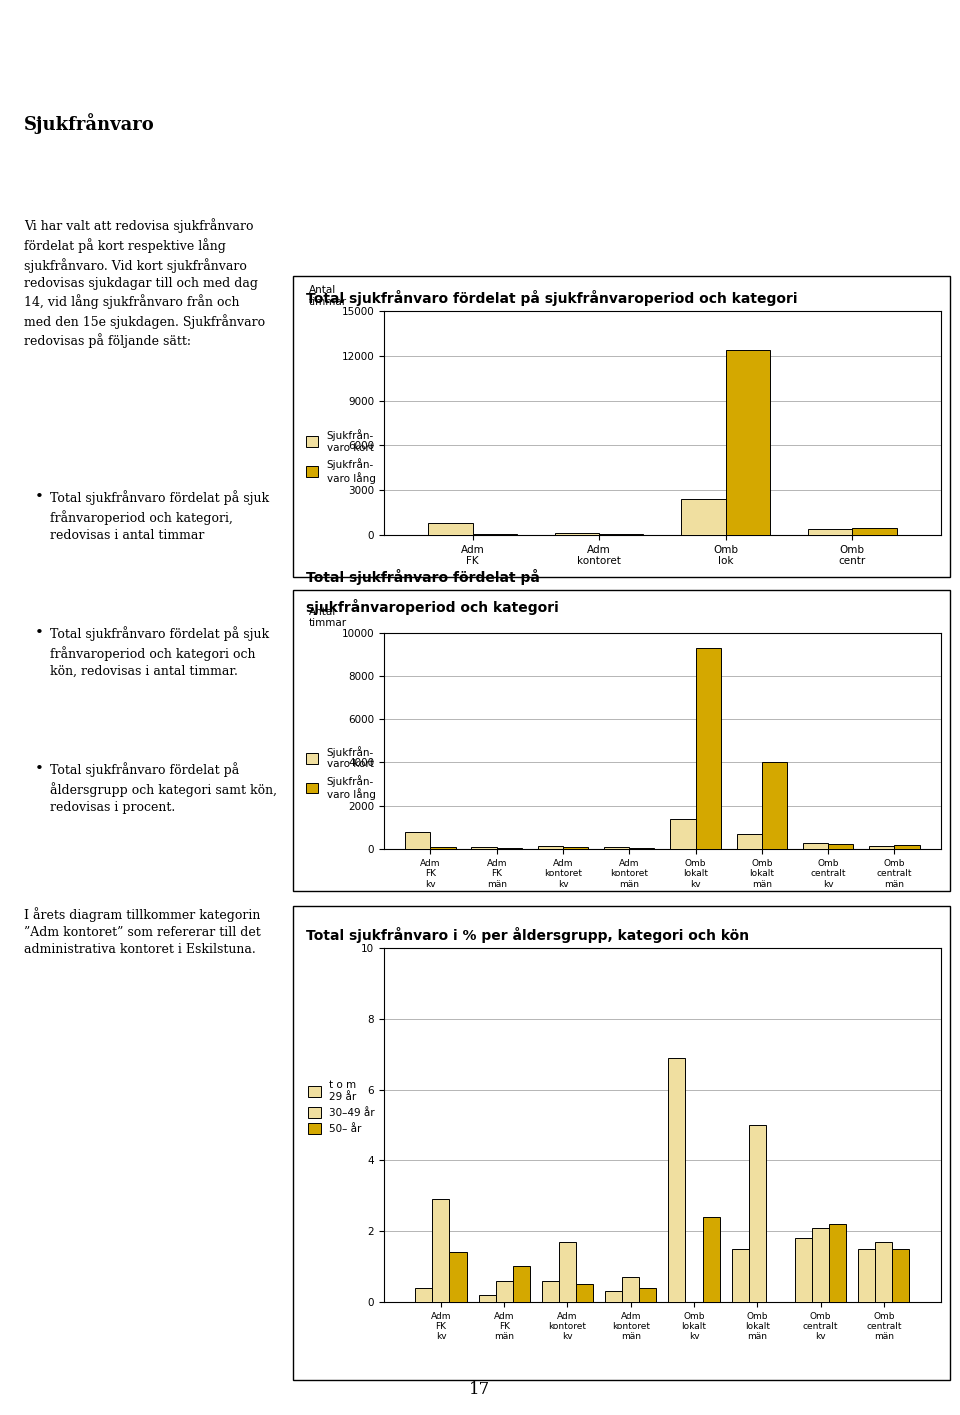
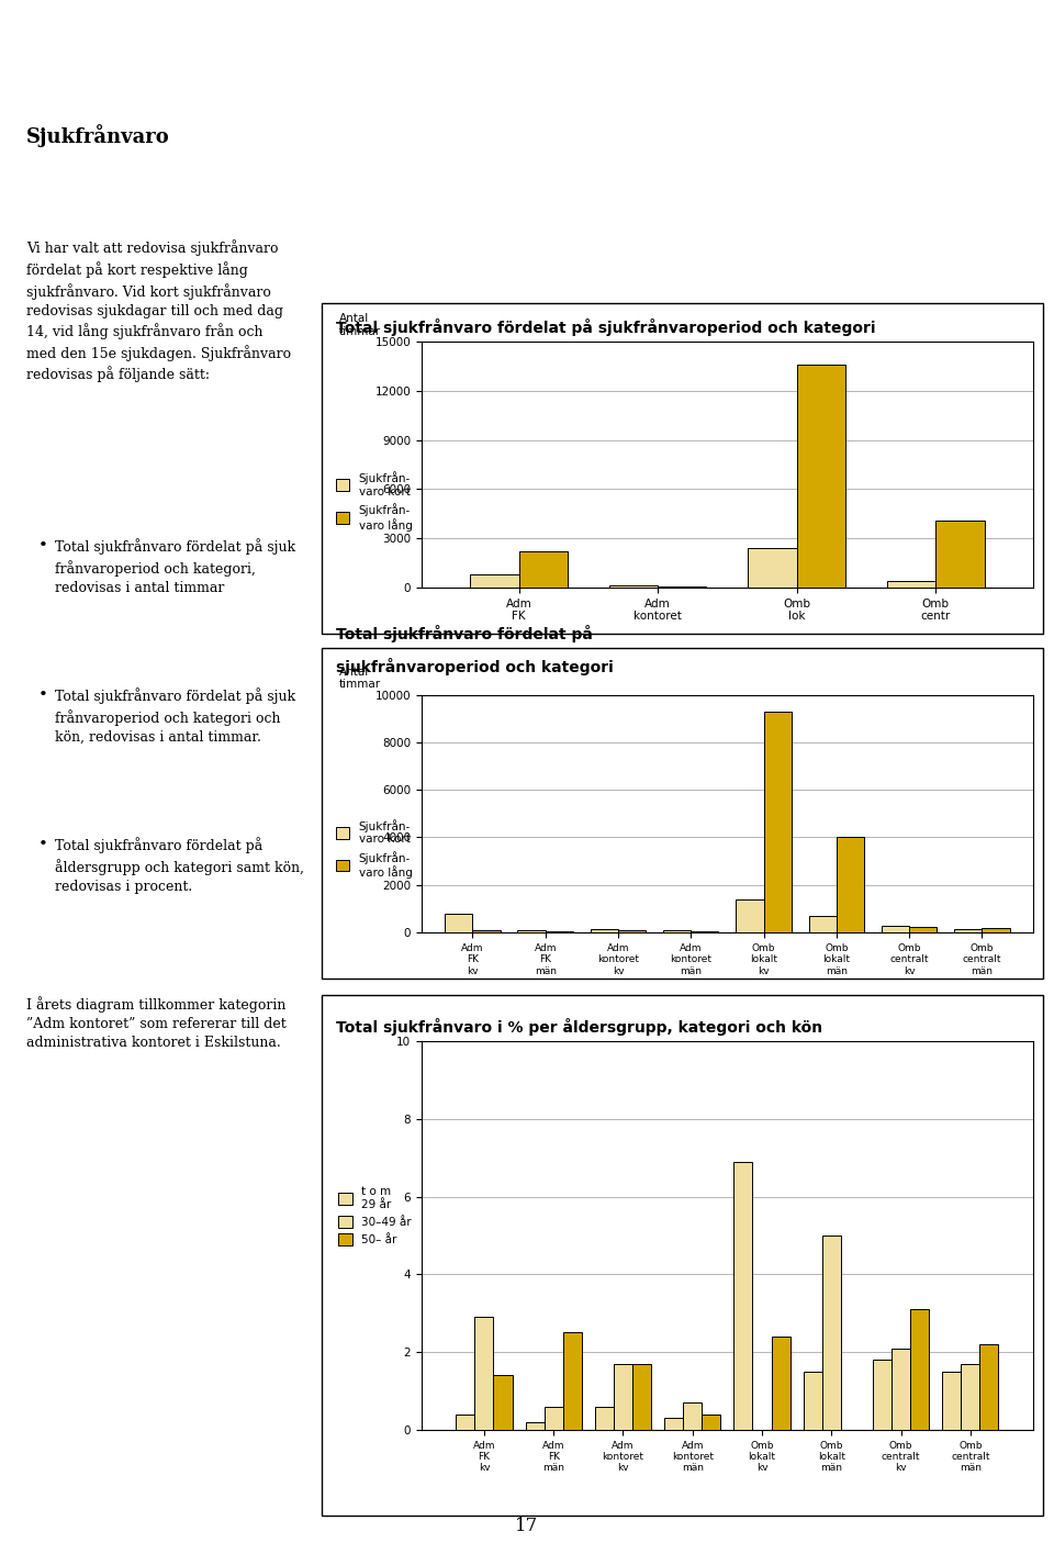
Sjukfrån- varo lång/Adm FK: 100 -> 2200
Sjukfrån- varo lång/Omb lok: 12400 -> 13600
Sjukfrån- varo lång/Omb centr: 400 -> 4100
Total sjukfrånvaro i % per åldersgrupp, kategori och kön/50– år/Adm FK män: 1.0 -> 2.5
Total sjukfrånvaro i % per åldersgrupp, kategori och kön/50– år/Adm kontoret kv: 0.5 -> 1.7
Total sjukfrånvaro i % per åldersgrupp, kategori och kön/50– år/Omb centralt kv: 2.2 -> 3.1
Total sjukfrånvaro i % per åldersgrupp, kategori och kön/50– år/Omb centralt män: 1.5 -> 2.2
